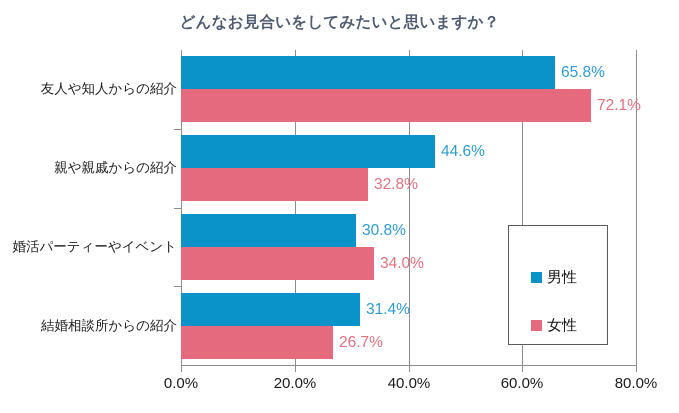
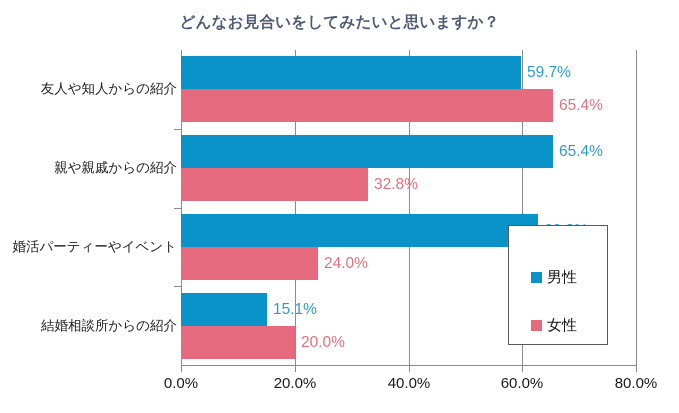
男性/友人や知人からの紹介: 65.8% -> 59.7%
女性/友人や知人からの紹介: 72.1% -> 65.4%
男性/親や親戚からの紹介: 44.6% -> 65.4%
男性/婚活パーティーやイベント: 30.8% -> 62.8%
女性/婚活パーティーやイベント: 34.0% -> 24.0%
男性/結婚相談所からの紹介: 31.4% -> 15.1%
女性/結婚相談所からの紹介: 26.7% -> 20.0%
